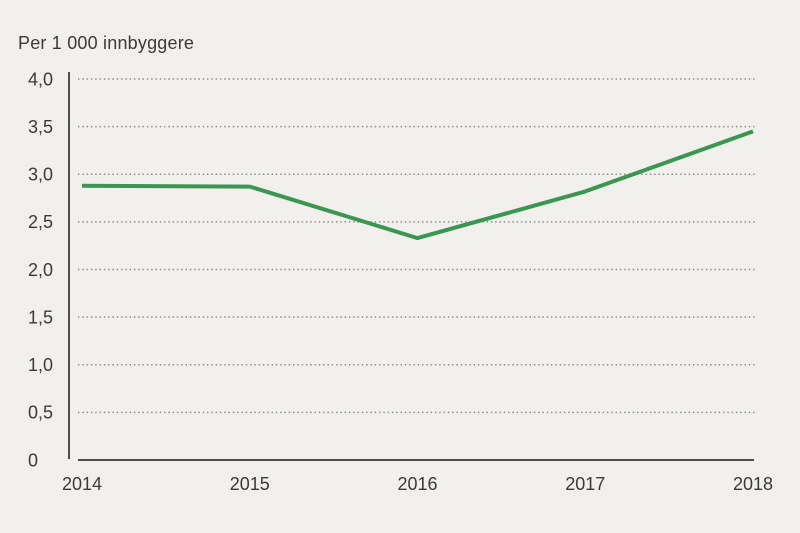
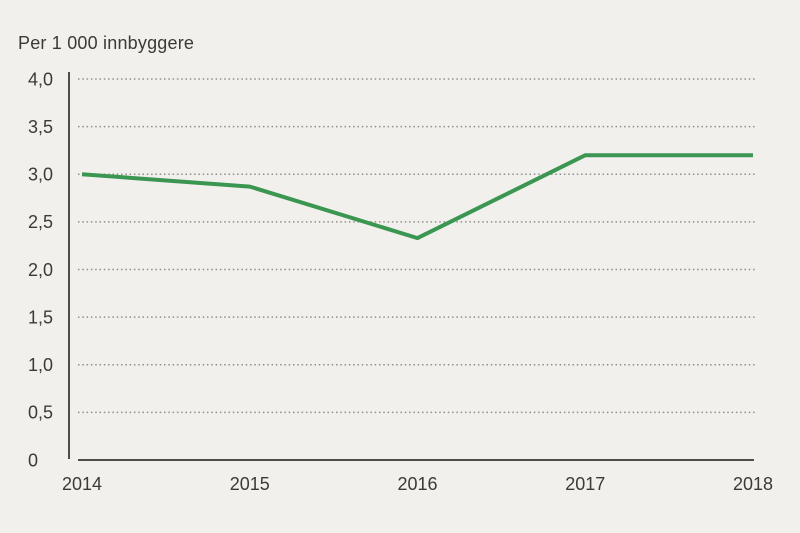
2014: 2,9 -> 3,0
2017: 2,8 -> 3,2
2018: 3,5 -> 3,2
